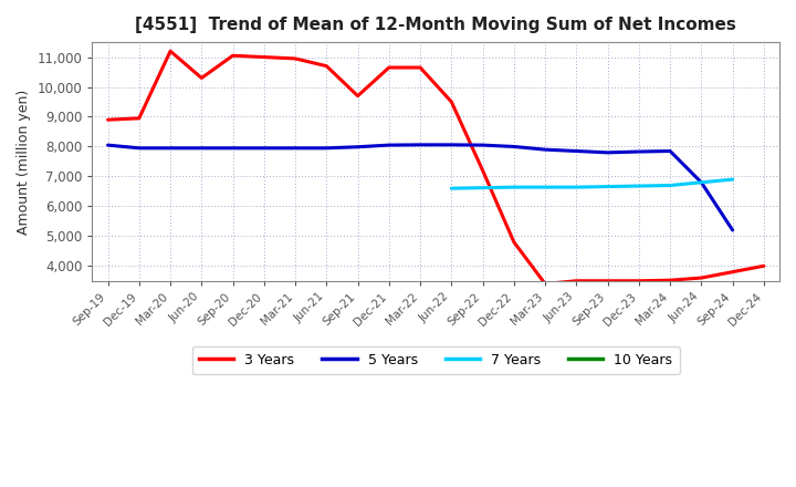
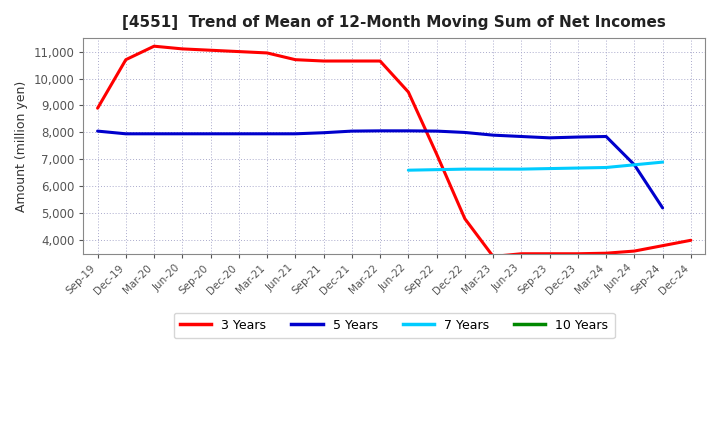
3 Years/Dec-19: 8,950 -> 10,700
3 Years/Jun-20: 10,300 -> 11,100
3 Years/Sep-21: 9,700 -> 10,650
